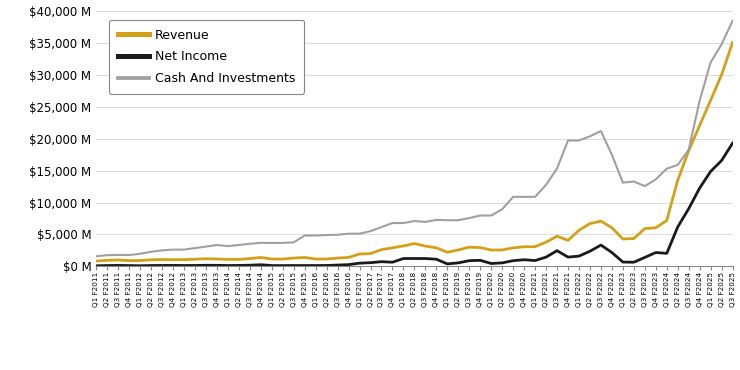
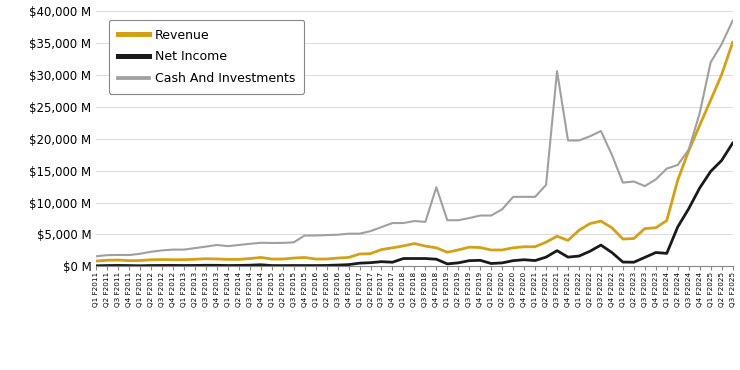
Cash And Investments/Q4 F2018: $7,300 M -> $12,400 M
Cash And Investments/Q3 F2021: $15,300 M -> $30,600 M
Cash And Investments/Q4 F2024: $26,000 M -> $24,000 M
